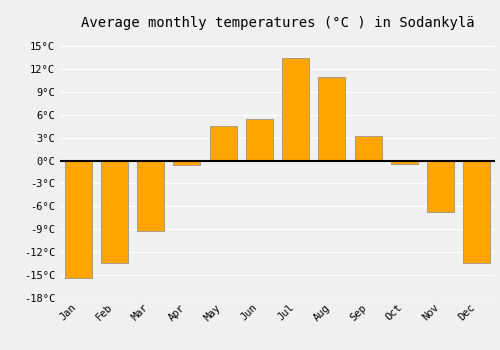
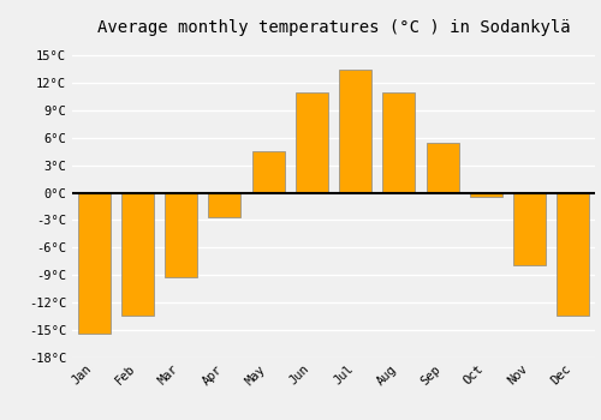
Apr: -0.6°C -> -2.7°C
Jun: 5.4°C -> 11.0°C
Sep: 3.2°C -> 5.5°C
Nov: -6.8°C -> -8.0°C
